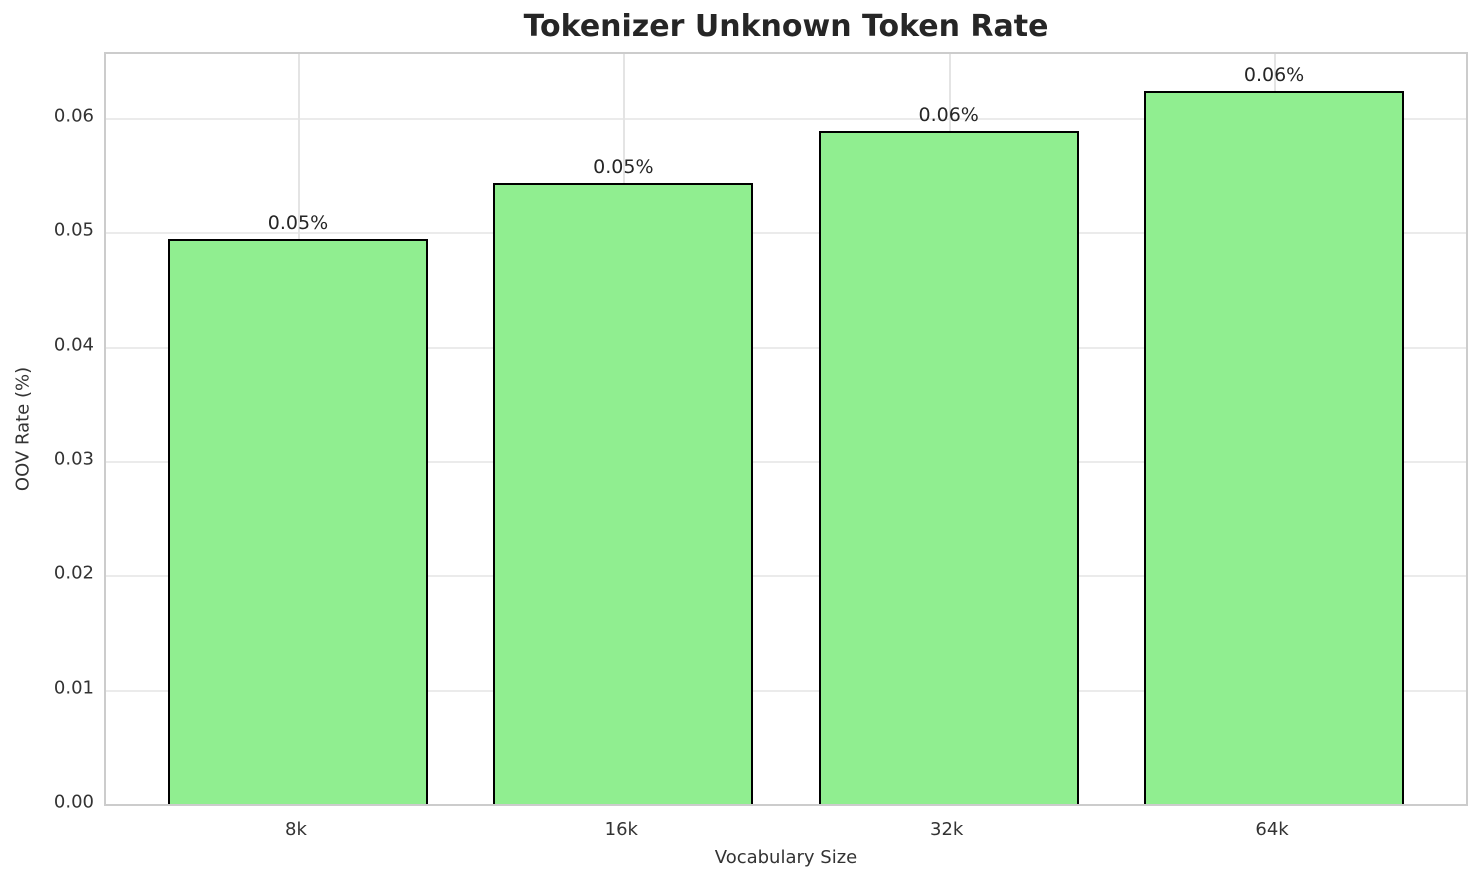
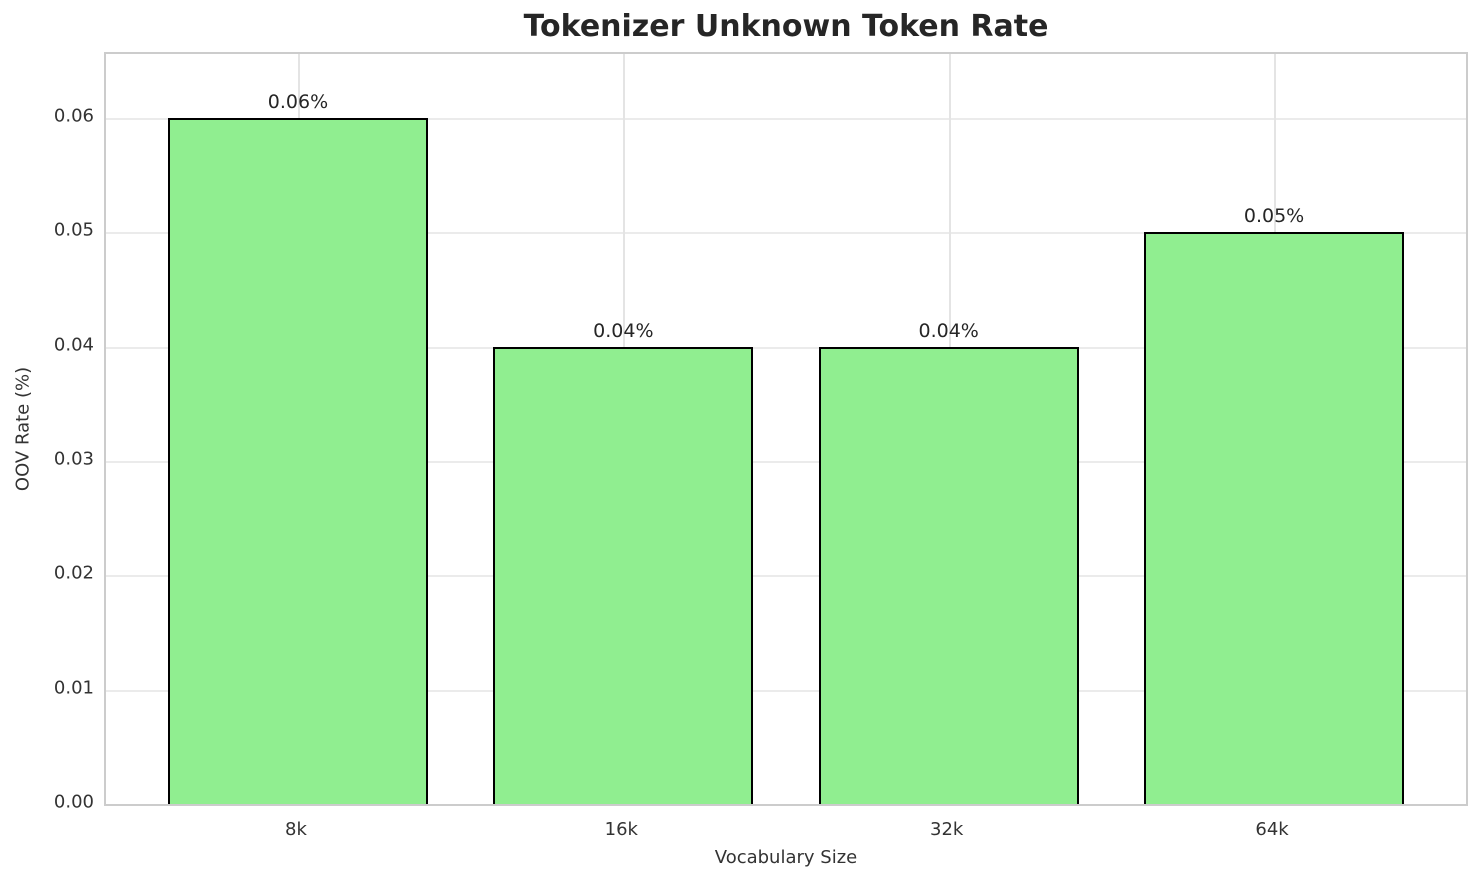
8k: 0.05% -> 0.06%
16k: 0.05% -> 0.04%
32k: 0.06% -> 0.04%
64k: 0.06% -> 0.05%
